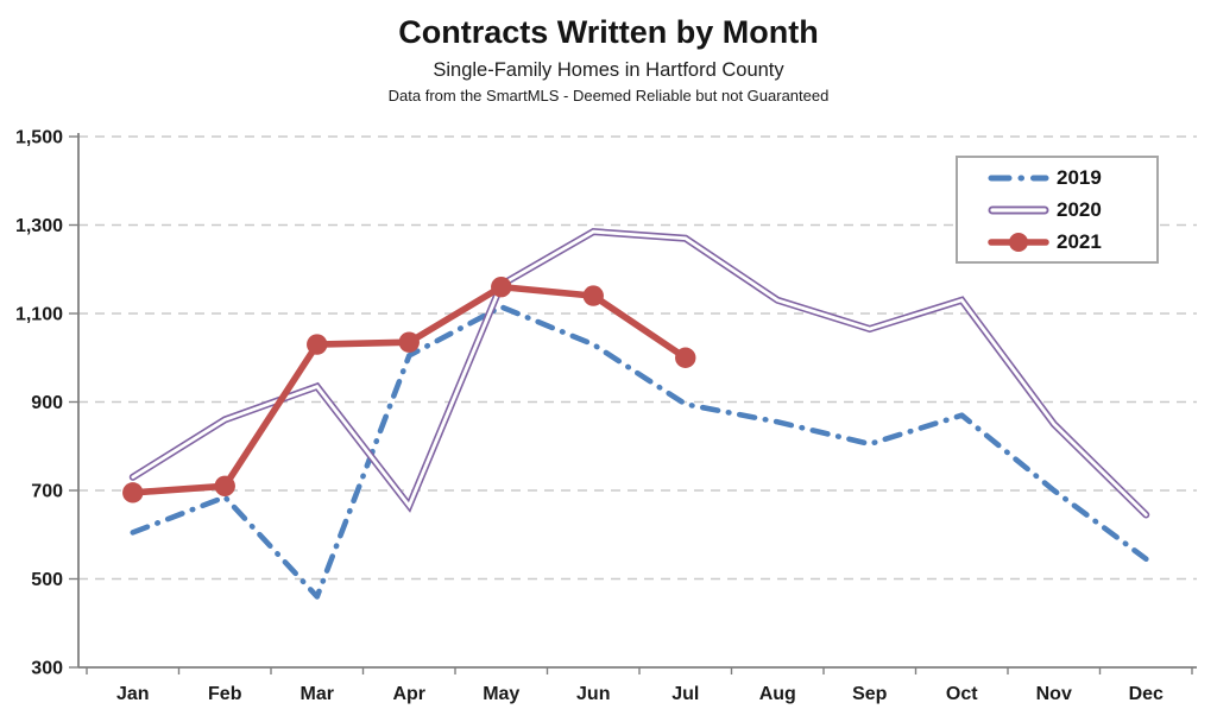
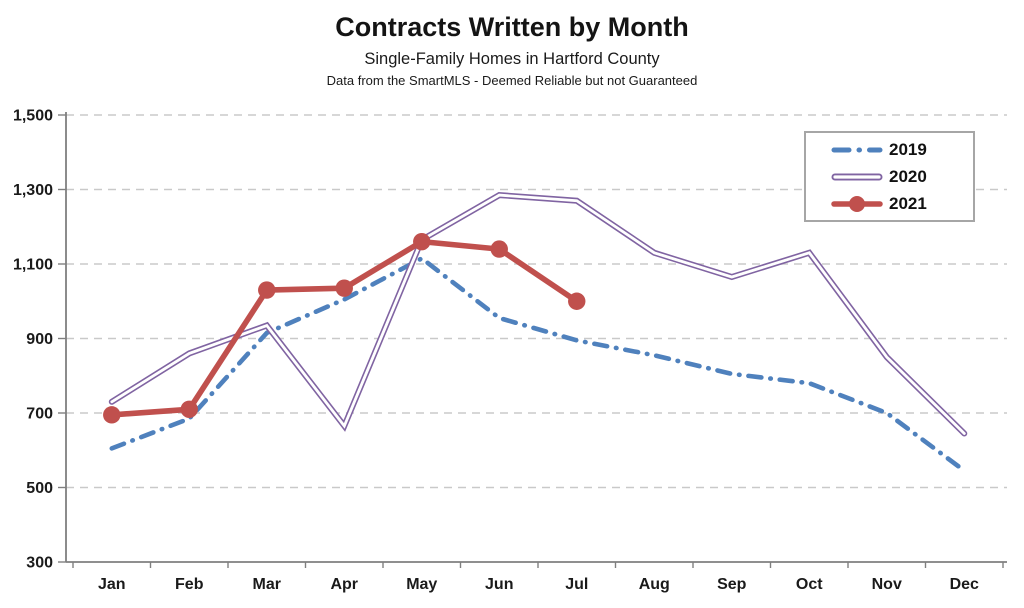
2019/Mar: 460 -> 920
2019/Jun: 1030 -> 960
2019/Oct: 870 -> 780
